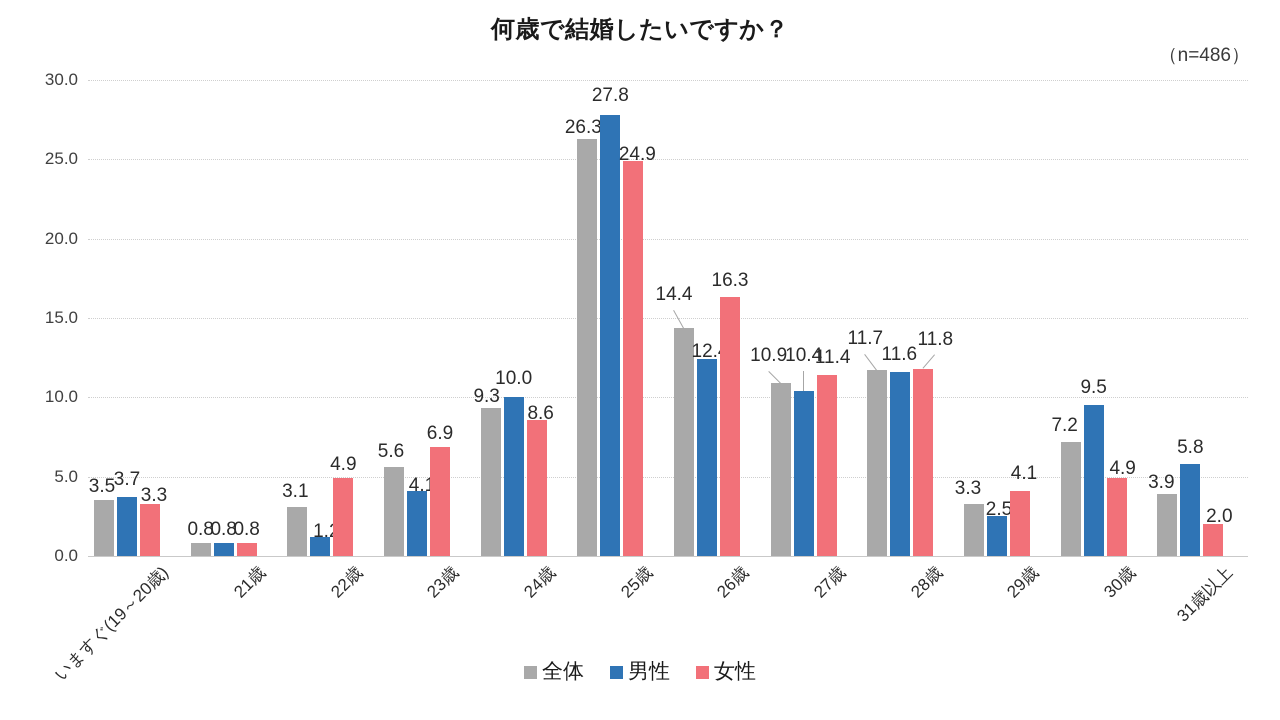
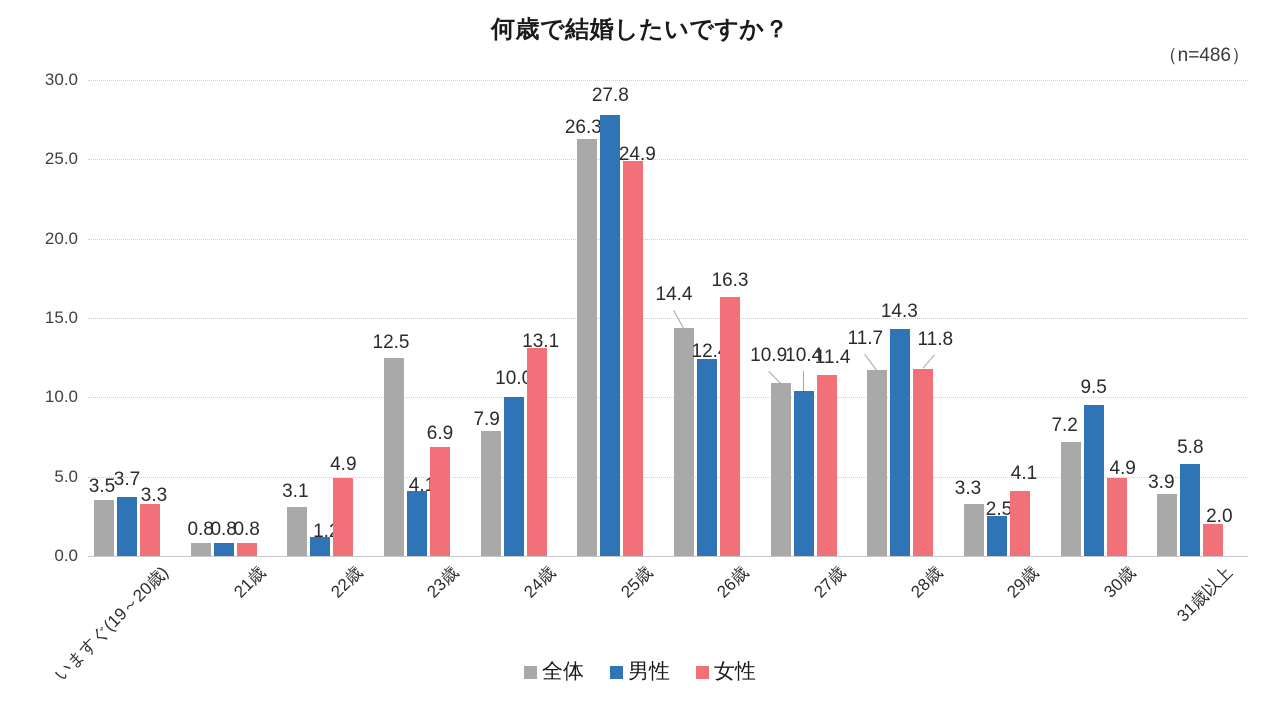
全体/23歳: 5.6 -> 12.5
全体/24歳: 9.3 -> 7.9
女性/24歳: 8.6 -> 13.1
男性/28歳: 11.6 -> 14.3
